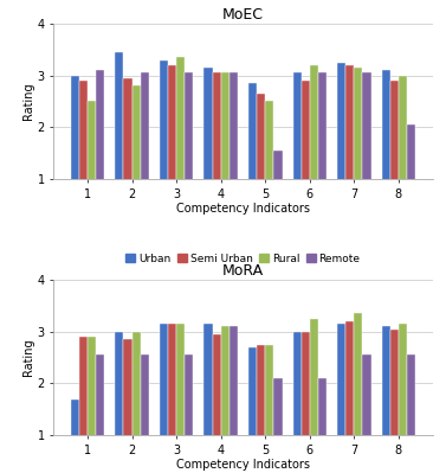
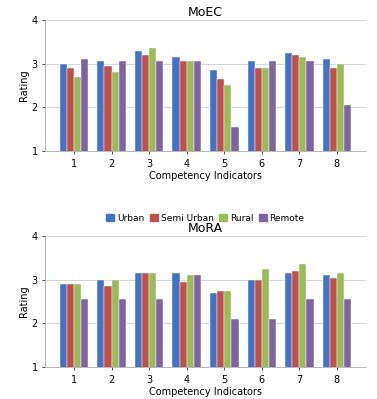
MoEC/Rural/1: 2.50 -> 2.70
MoEC/Urban/2: 3.45 -> 3.05
MoEC/Rural/6: 3.20 -> 2.90
MoRA/Urban/1: 1.70 -> 2.90
